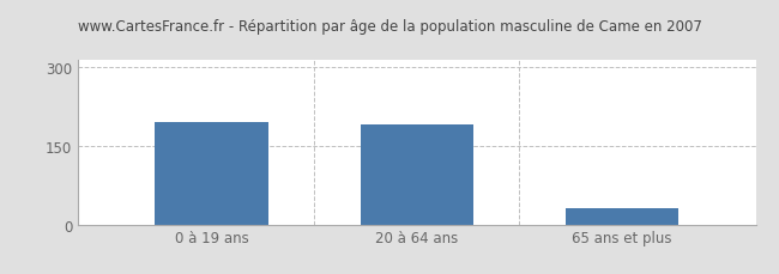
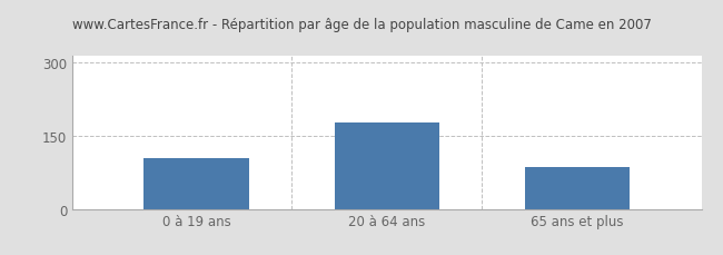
0 à 19 ans: 195 -> 105
20 à 64 ans: 190 -> 178
65 ans et plus: 30 -> 85
